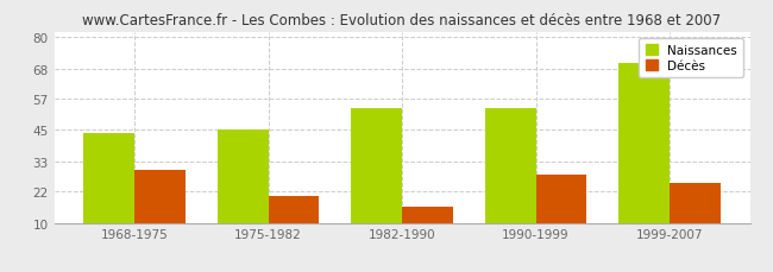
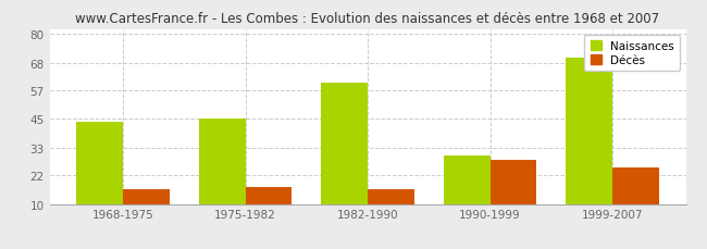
Décès/1968-1975: 30 -> 16
Décès/1975-1982: 20 -> 17
Naissances/1982-1990: 53 -> 60
Naissances/1990-1999: 53 -> 30
